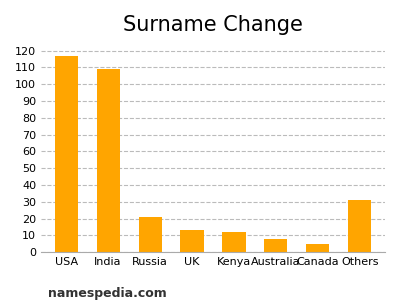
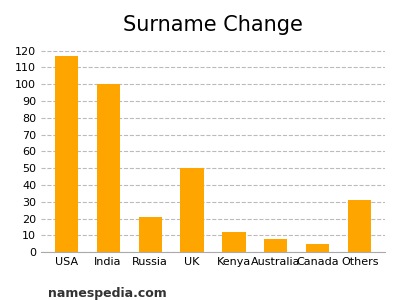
India: 109 -> 100
UK: 13 -> 50
